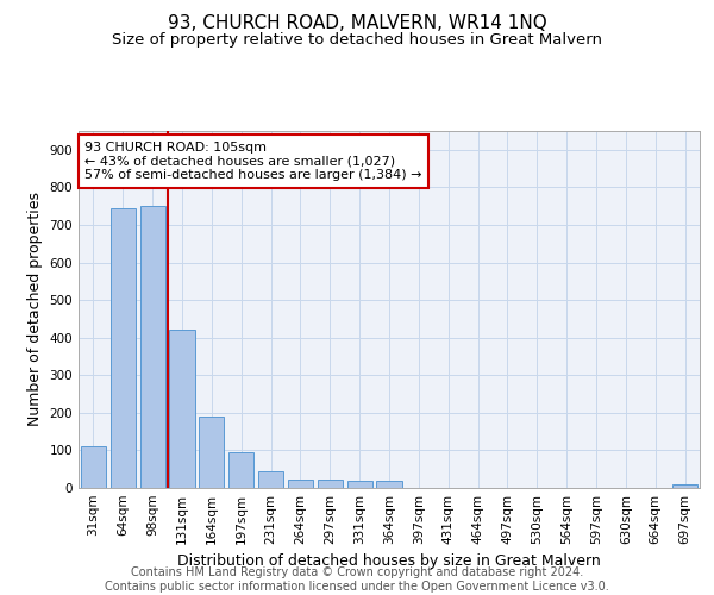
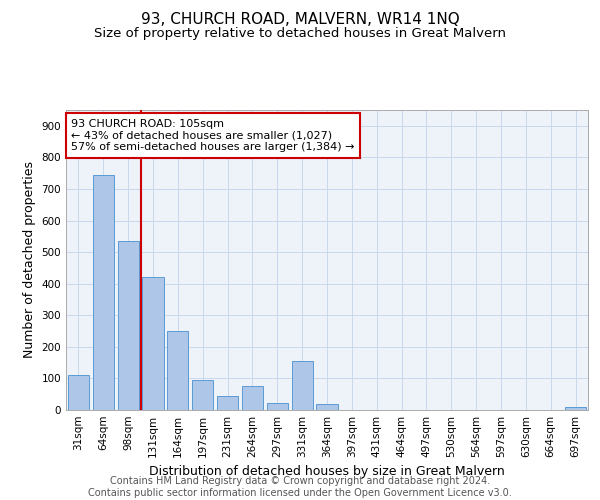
98sqm: 750 -> 535
164sqm: 190 -> 250
264sqm: 22 -> 75
331sqm: 20 -> 155
